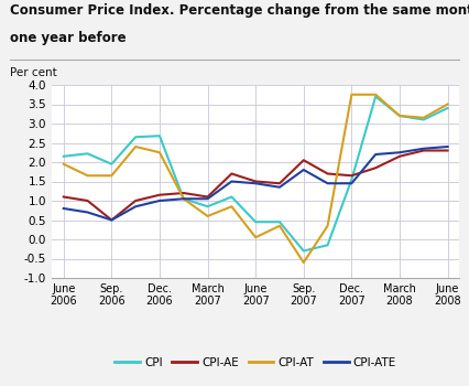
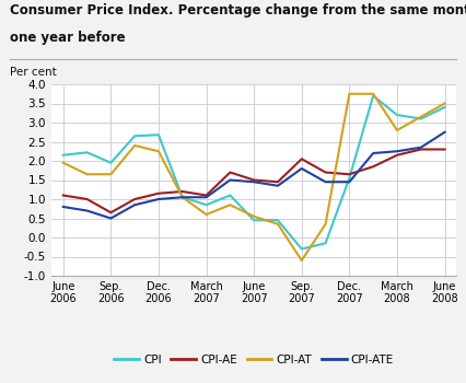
CPI-AE/Sep. 2006: 0.50 -> 0.65
CPI-AT/June 2007: 0.05 -> 0.55
CPI-AT/March 2008: 3.20 -> 2.80
CPI-ATE/June 2008: 2.40 -> 2.75
